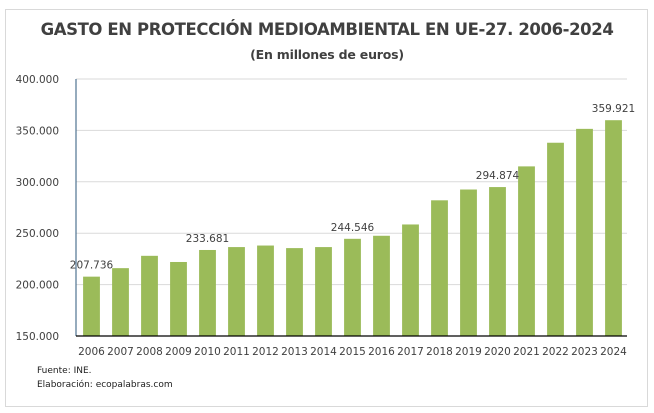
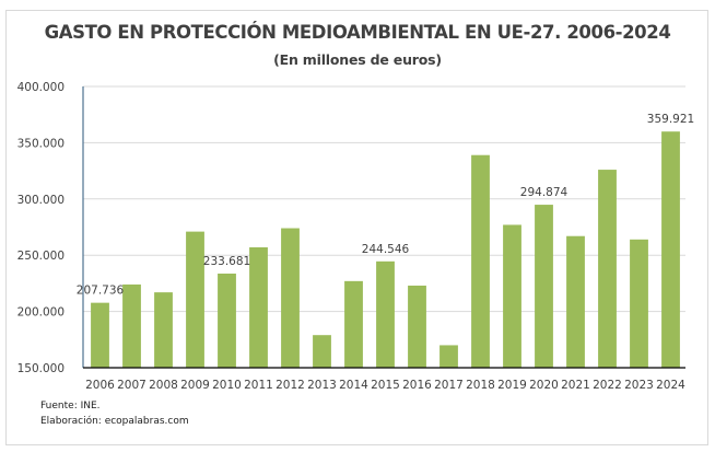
2007: 216000 -> 224000
2008: 228000 -> 217000
2009: 222000 -> 271000
2011: 236000 -> 257000
2012: 238000 -> 274000
2013: 236000 -> 179000
2014: 236000 -> 227000
2016: 248000 -> 223000
2017: 258000 -> 170000
2018: 282000 -> 339000
2019: 292000 -> 277000
2021: 315000 -> 267000
2022: 338000 -> 326000
2023: 352000 -> 264000
